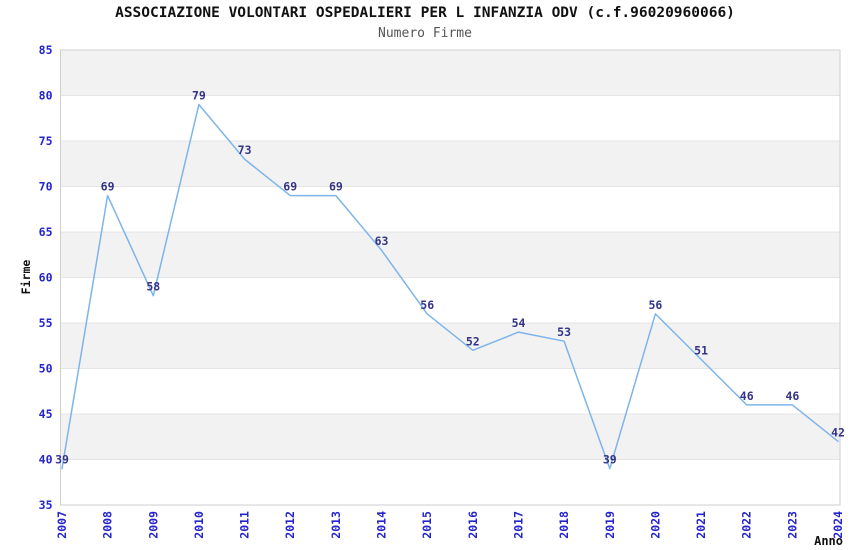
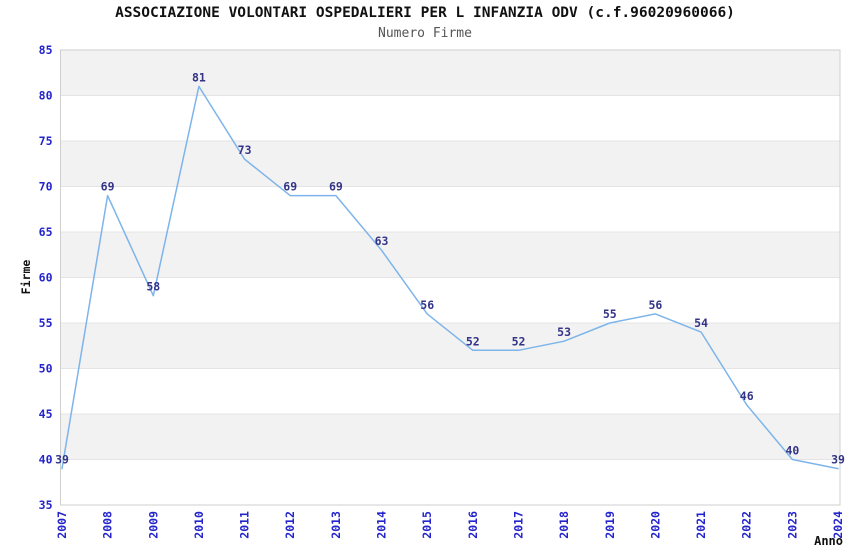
2010: 79 -> 81
2017: 54 -> 52
2019: 39 -> 55
2021: 51 -> 54
2023: 46 -> 40
2024: 42 -> 39
